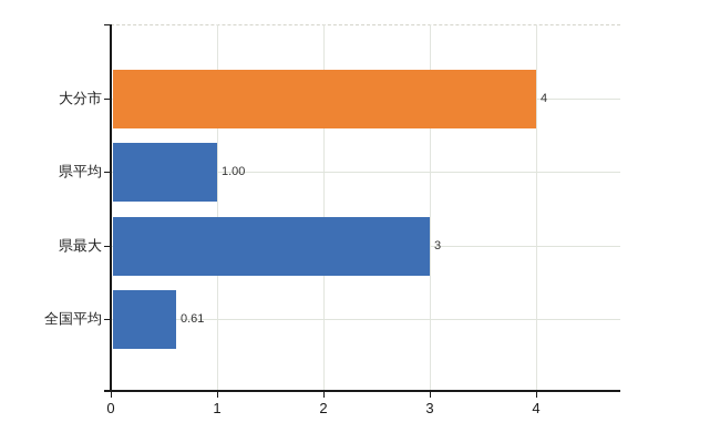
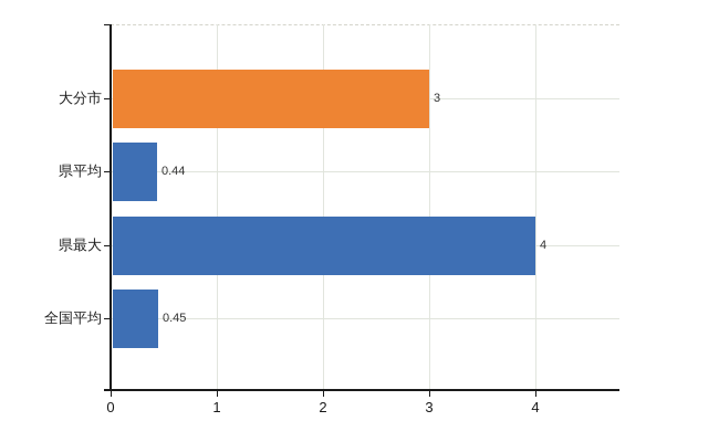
大分市: 4 -> 3
県平均: 1.00 -> 0.44
県最大: 3 -> 4
全国平均: 0.61 -> 0.45
